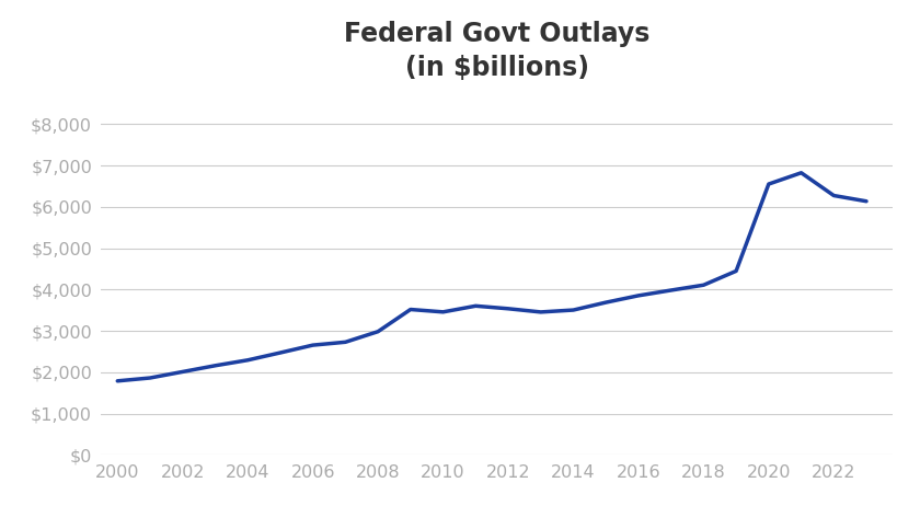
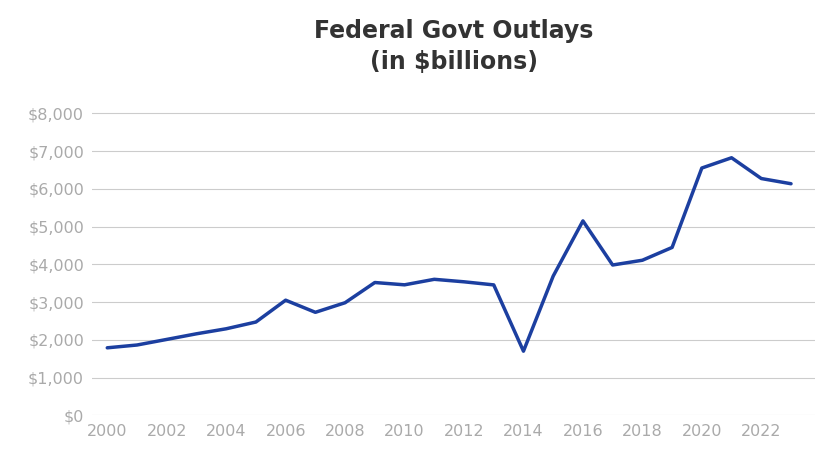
2006: $2,660 -> $3,050
2014: $3,500 -> $1,700
2016: $3,850 -> $5,150
